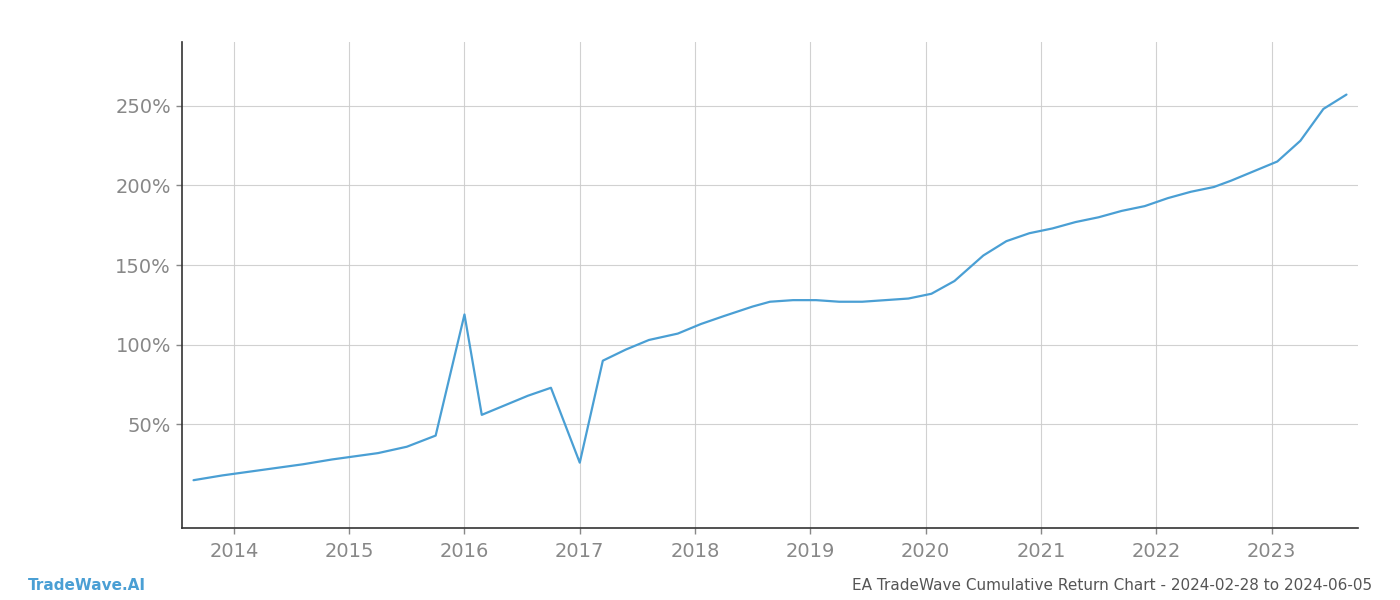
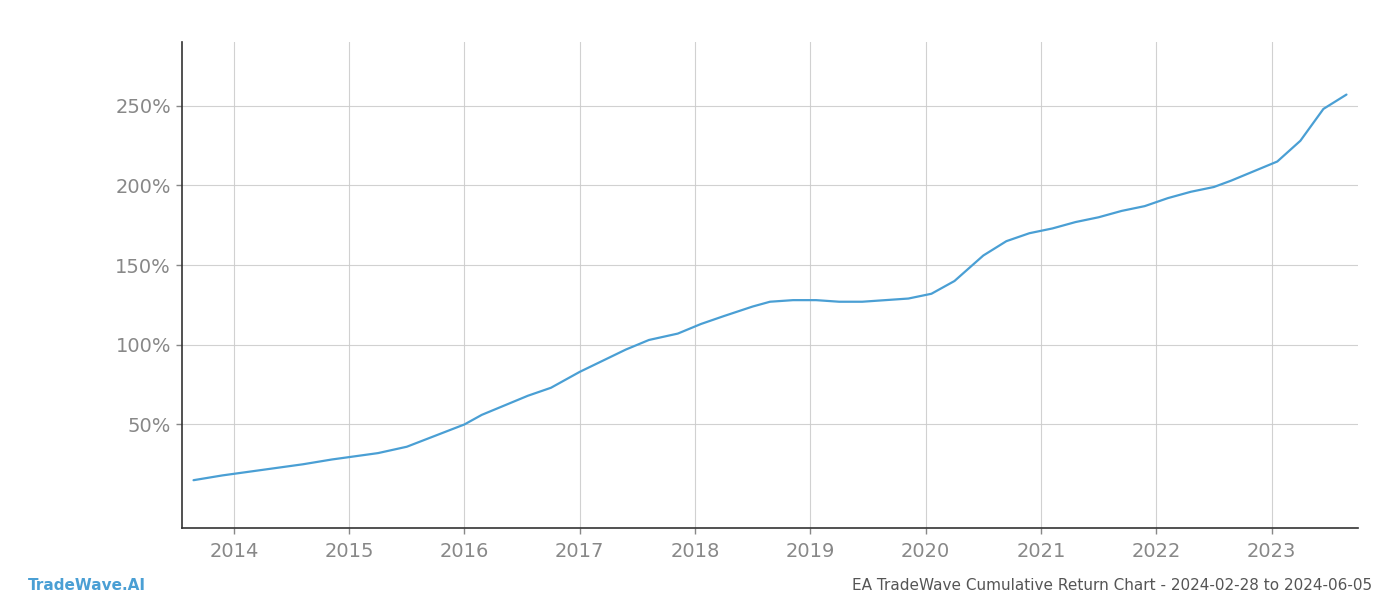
2016: 119% -> 50%
2017: 26% -> 83%
